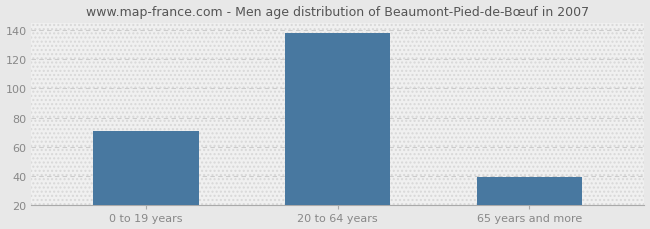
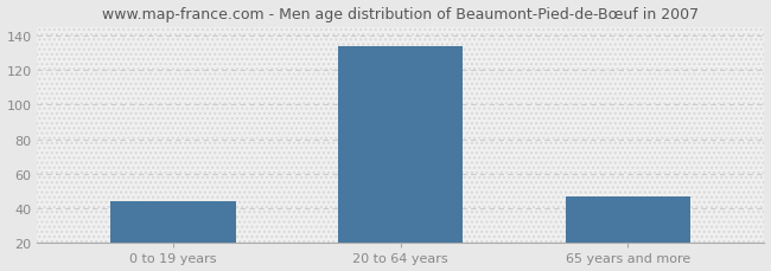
0 to 19 years: 71 -> 44
20 to 64 years: 138 -> 134
65 years and more: 39 -> 47
